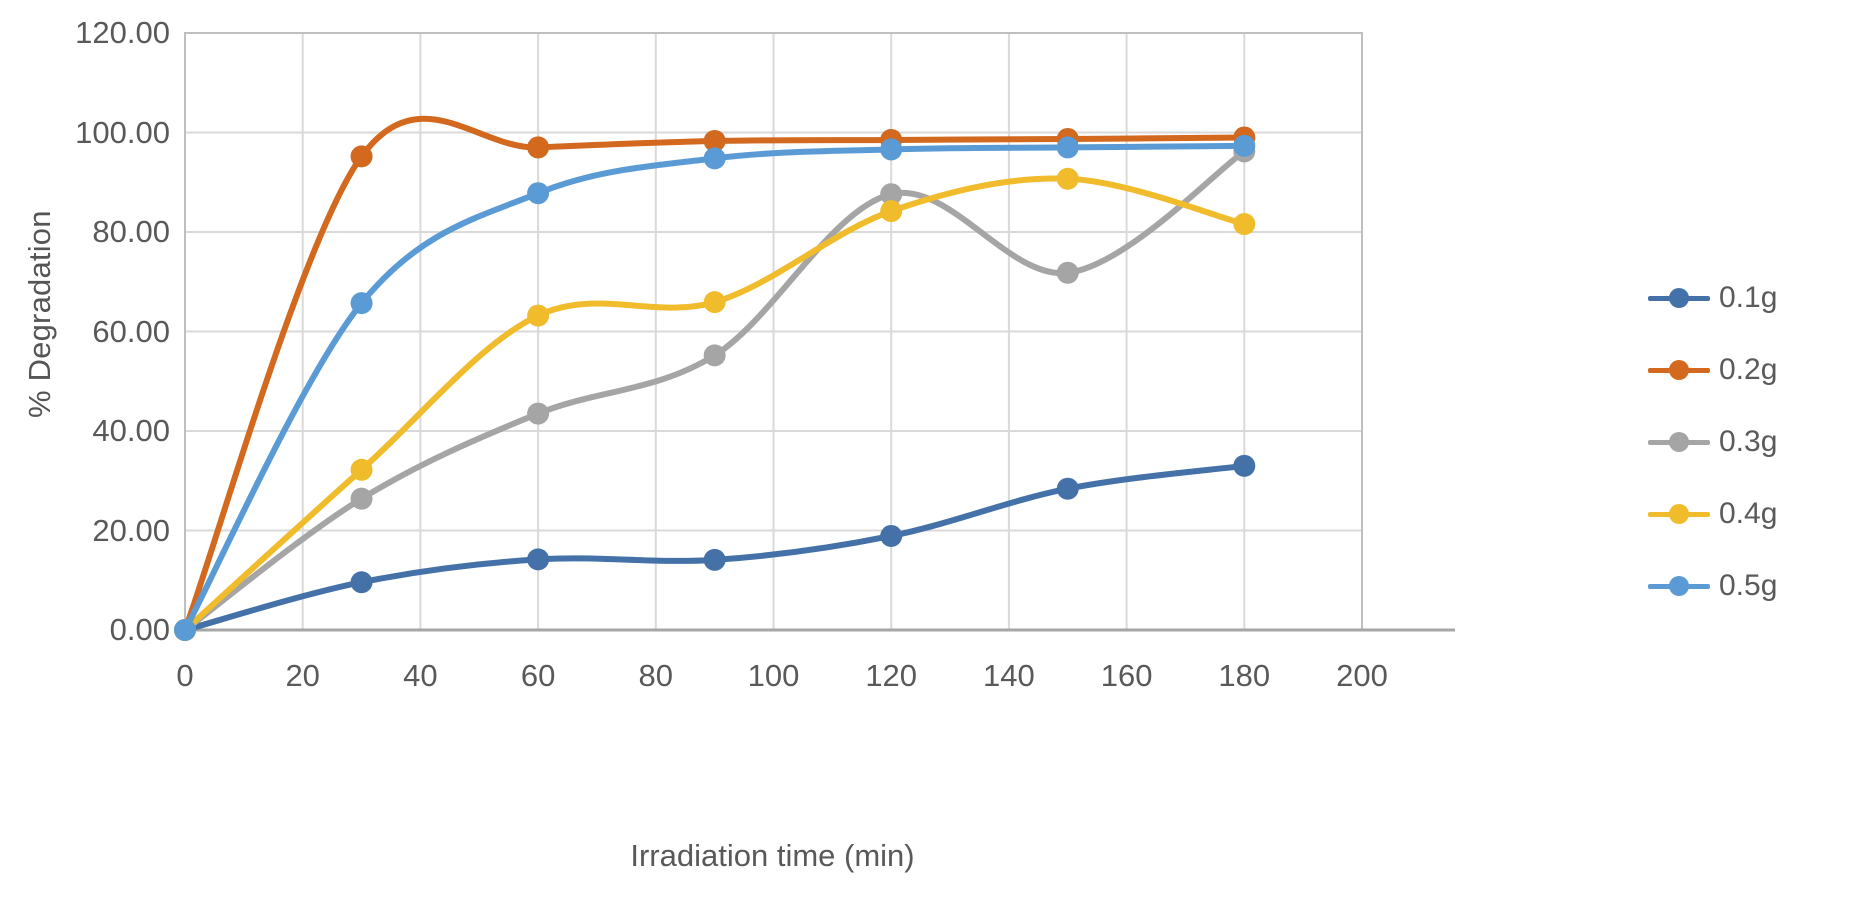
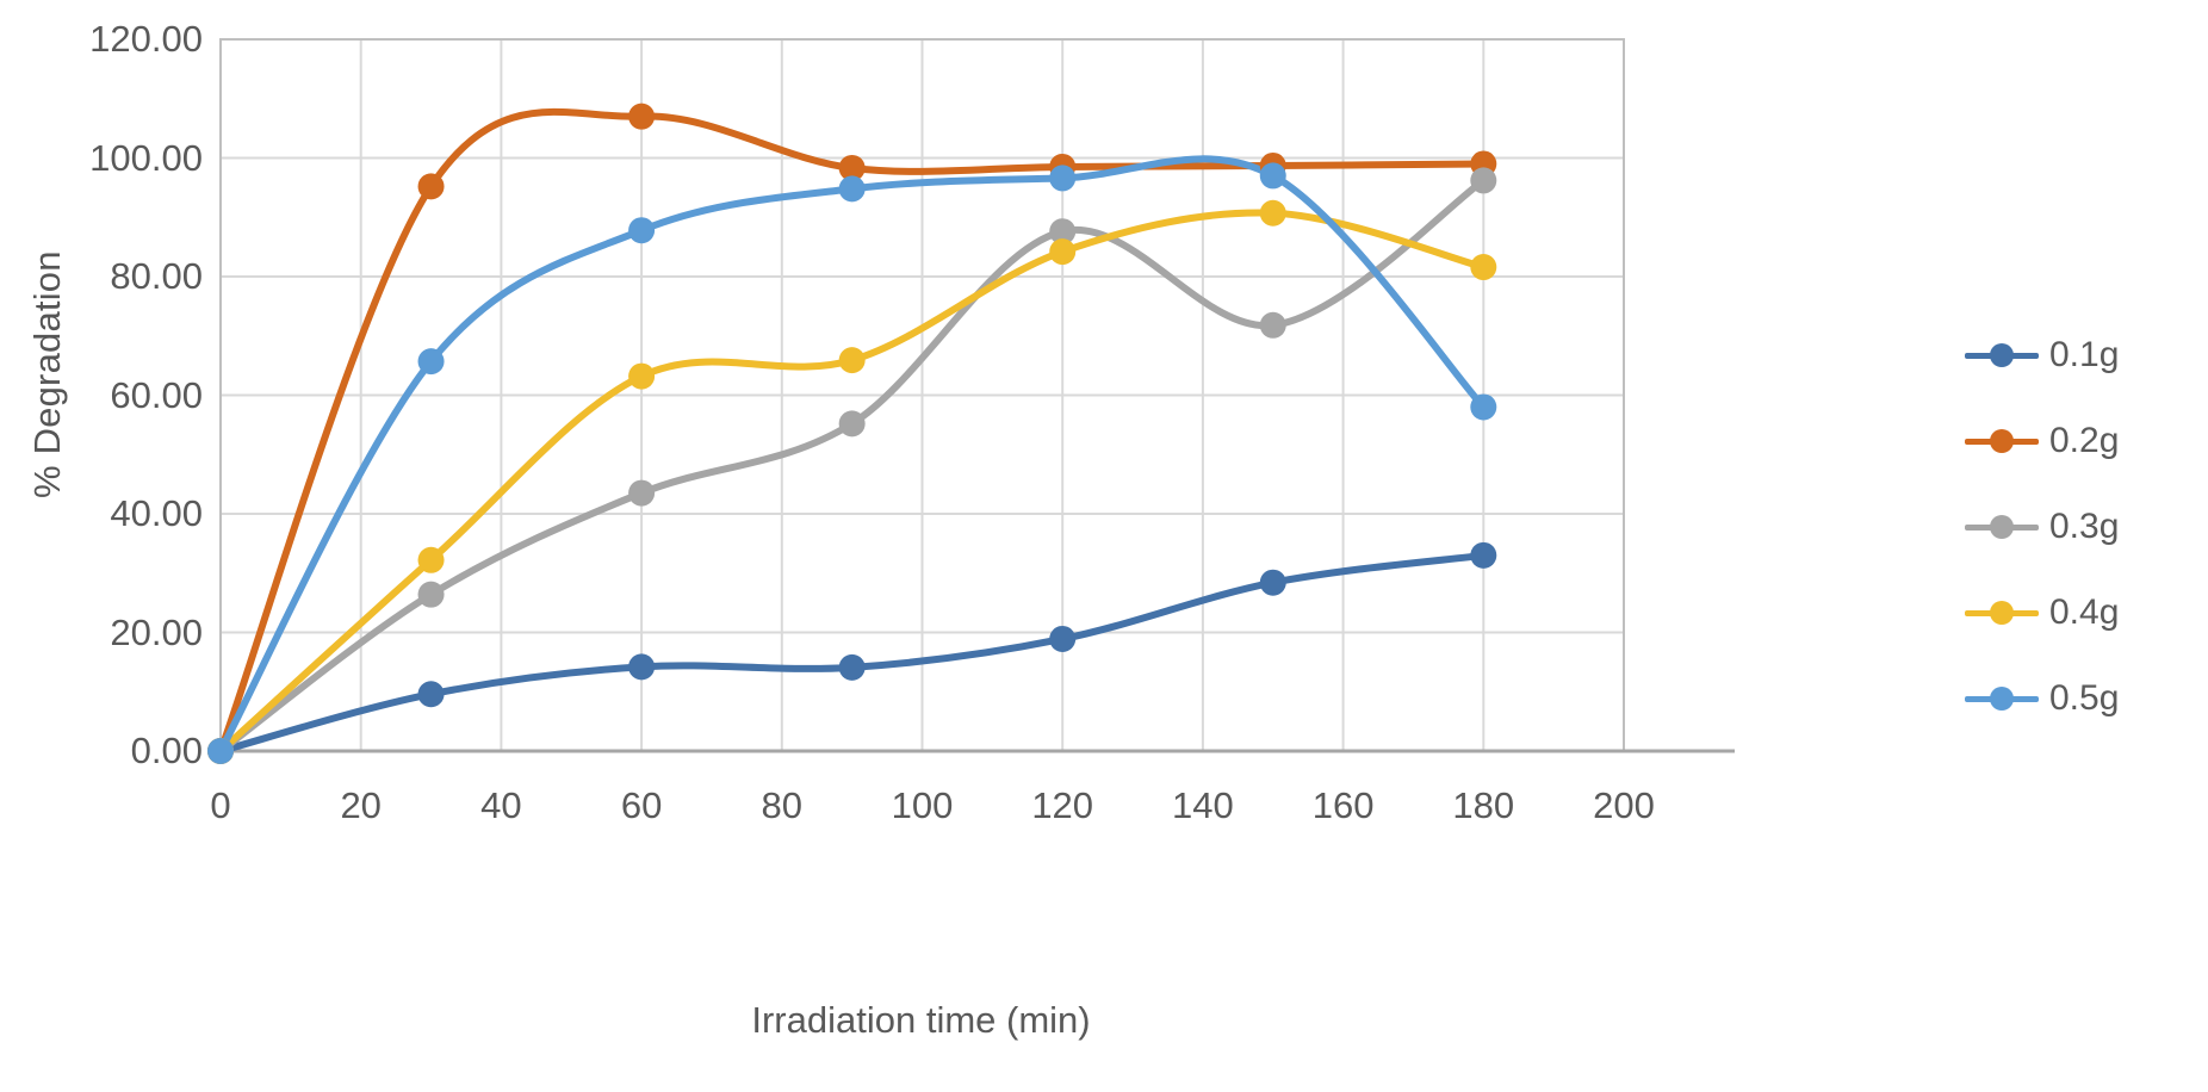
0.2g/60: 97 -> 107
0.5g/180: 97 -> 58
